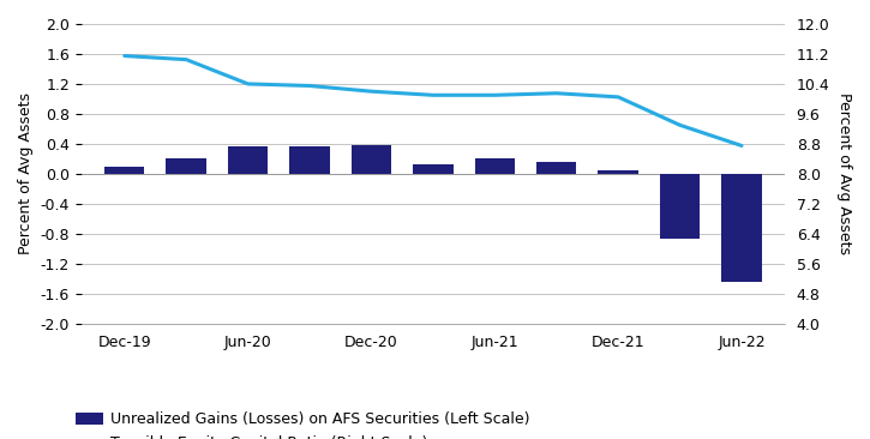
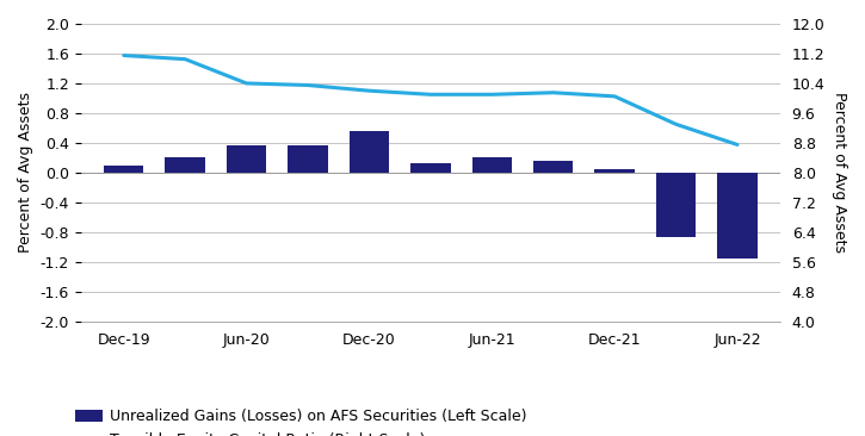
Unrealized Gains (Losses) on AFS Securities (Left Scale)/Dec-20: 0.38 -> 0.56
Unrealized Gains (Losses) on AFS Securities (Left Scale)/Jun-22: -1.45 -> -1.16
